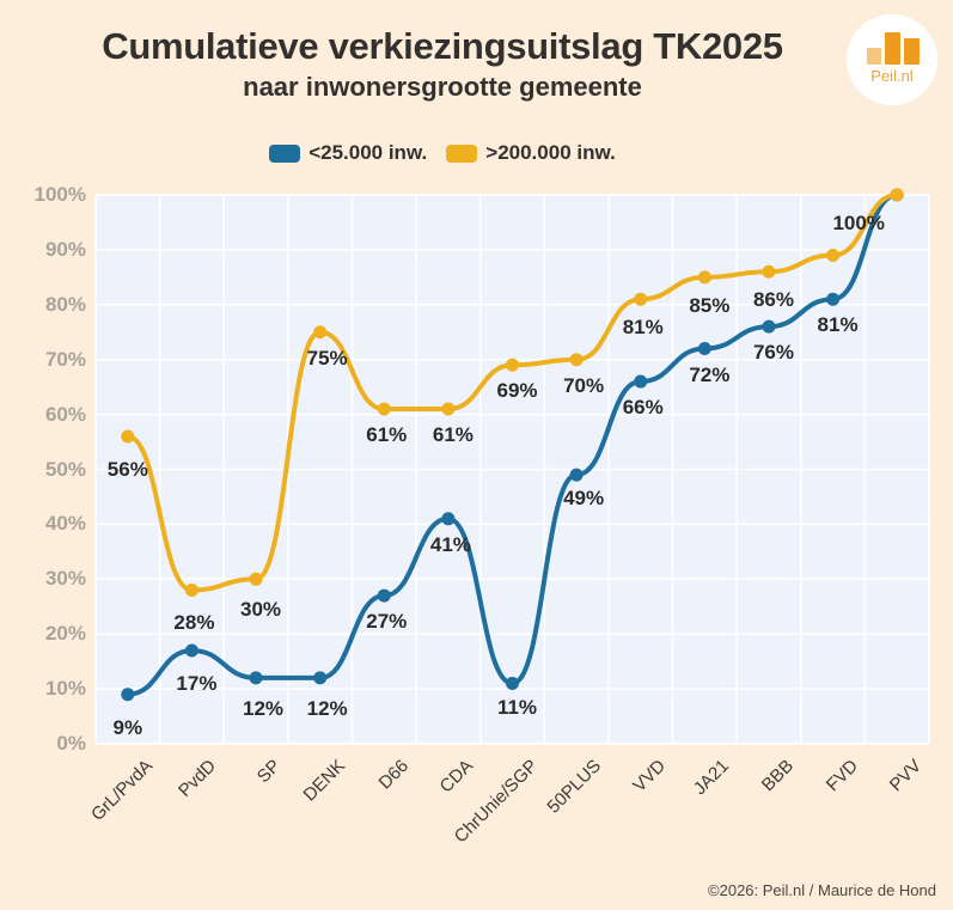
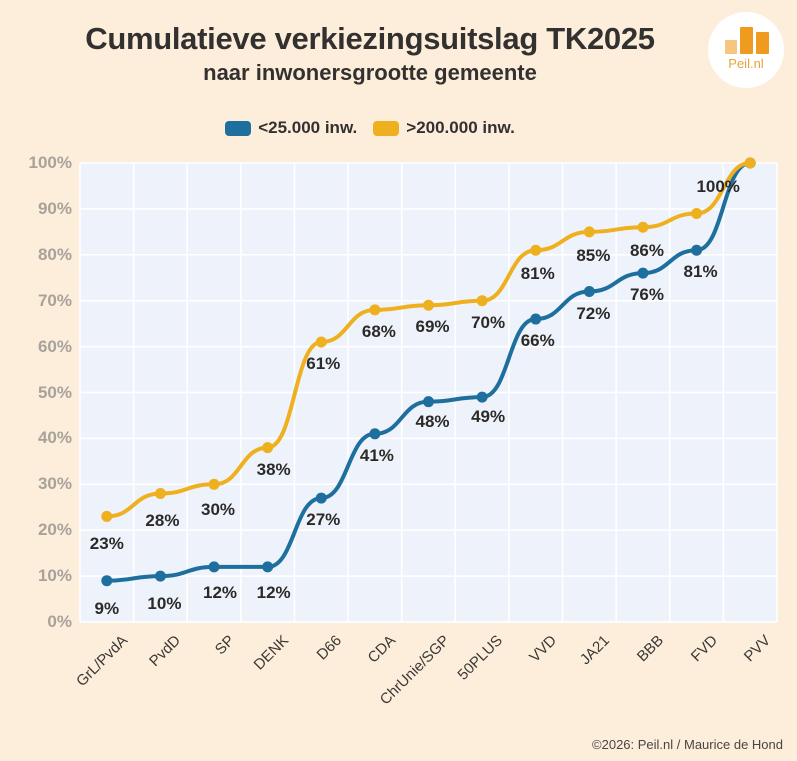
>200.000 inw./GrL/PvdA: 56% -> 23%
<25.000 inw./PvdD: 17% -> 10%
>200.000 inw./DENK: 75% -> 38%
>200.000 inw./CDA: 61% -> 68%
<25.000 inw./ChrUnie/SGP: 11% -> 48%
